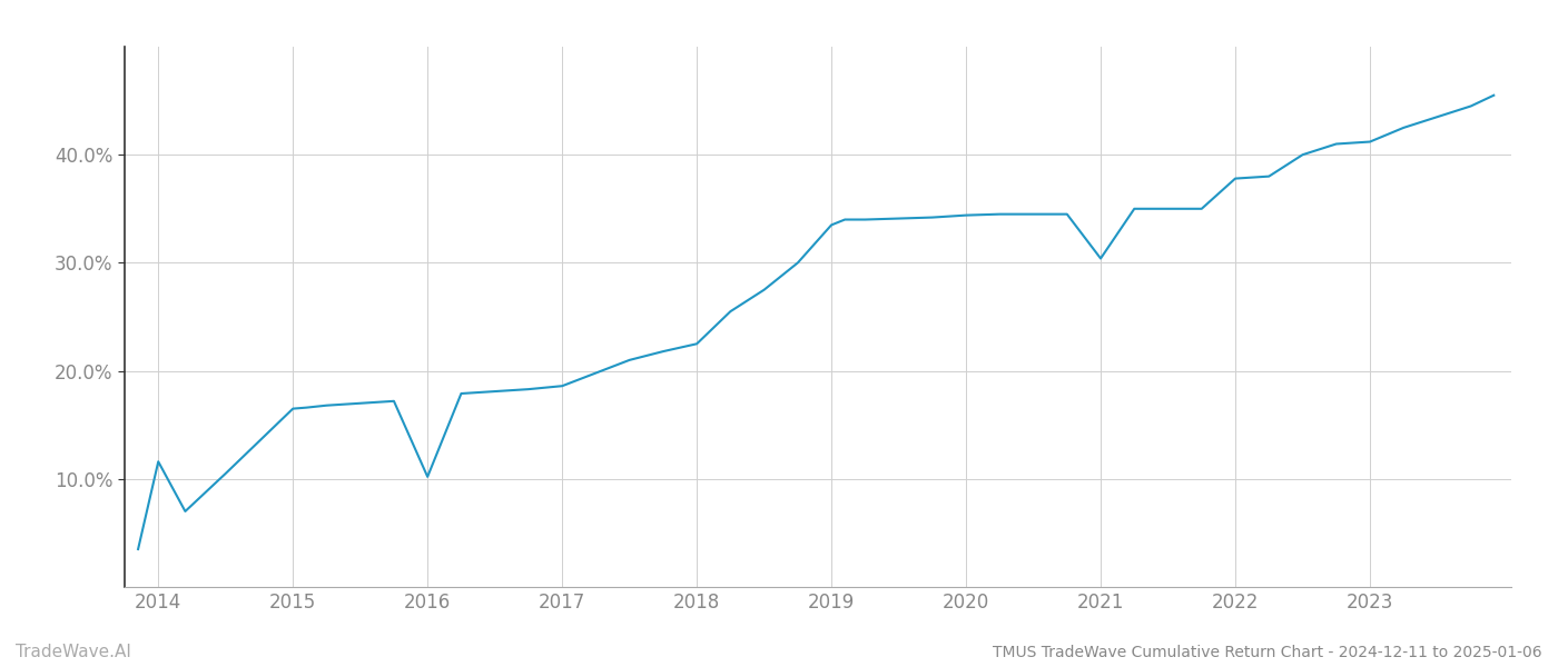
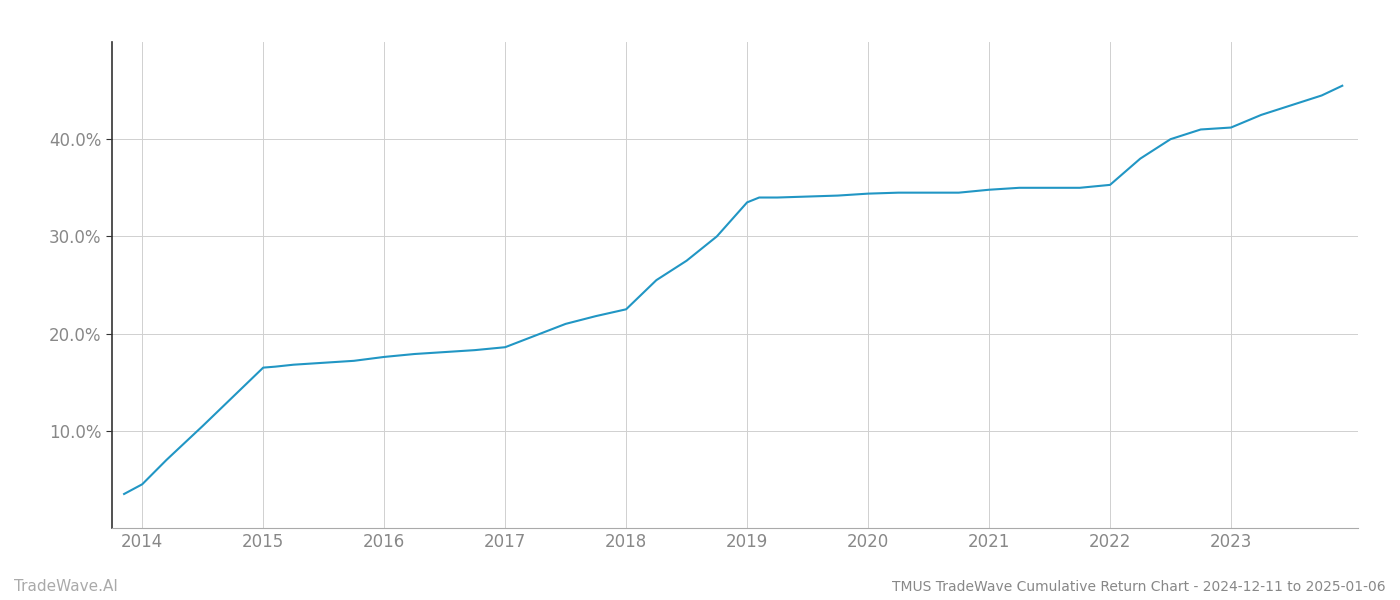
2014: 11.6% -> 4.5%
2016: 10.2% -> 17.6%
2021: 30.4% -> 34.8%
2022: 37.8% -> 35.3%
